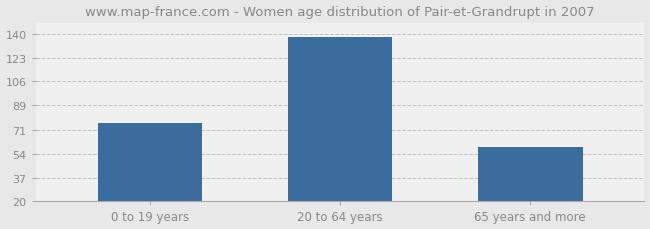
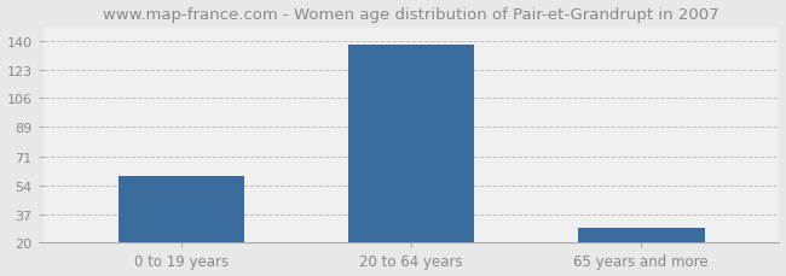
0 to 19 years: 76 -> 60
65 years and more: 59 -> 29
